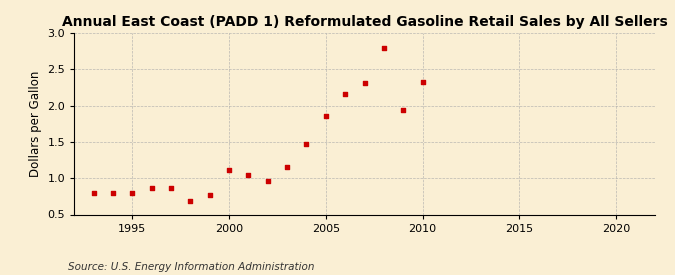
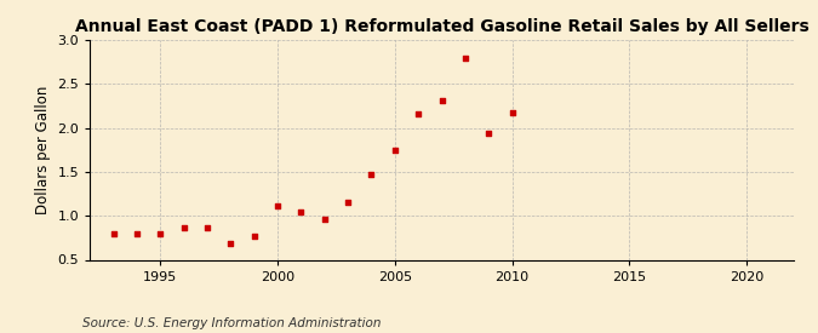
2005: 1.85 -> 1.74
2010: 2.33 -> 2.18
